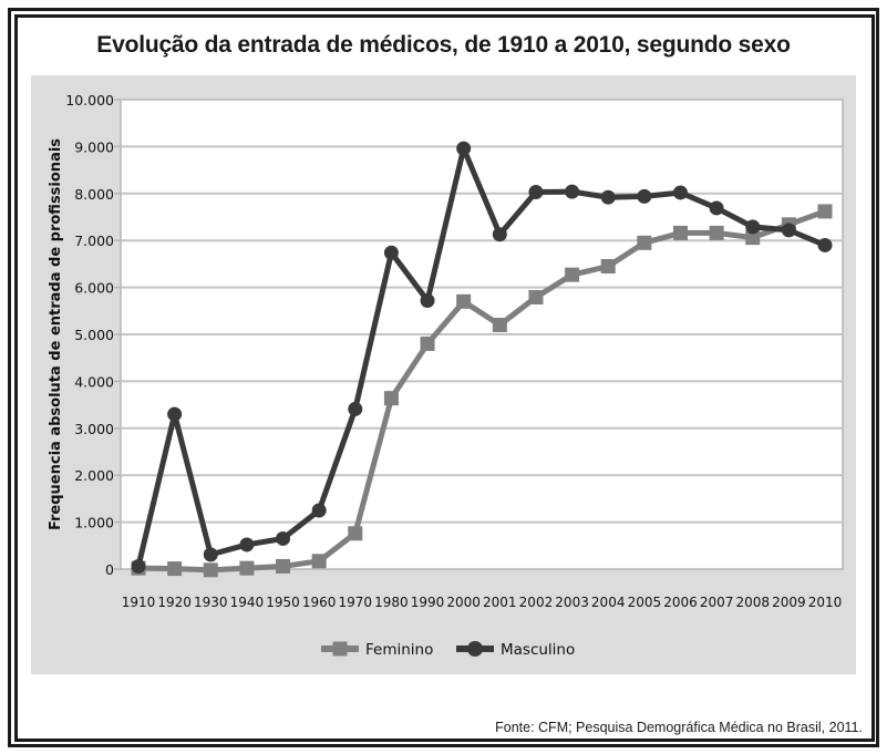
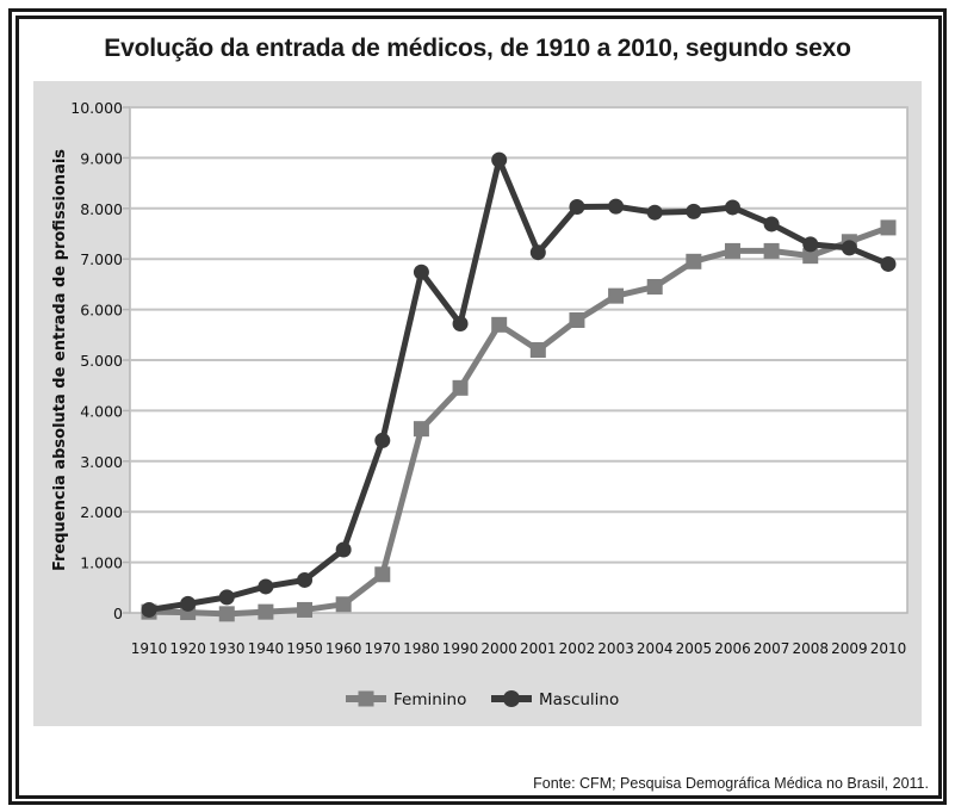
Masculino/1920: 3300 -> 200
Feminino/1990: 4800 -> 4400
